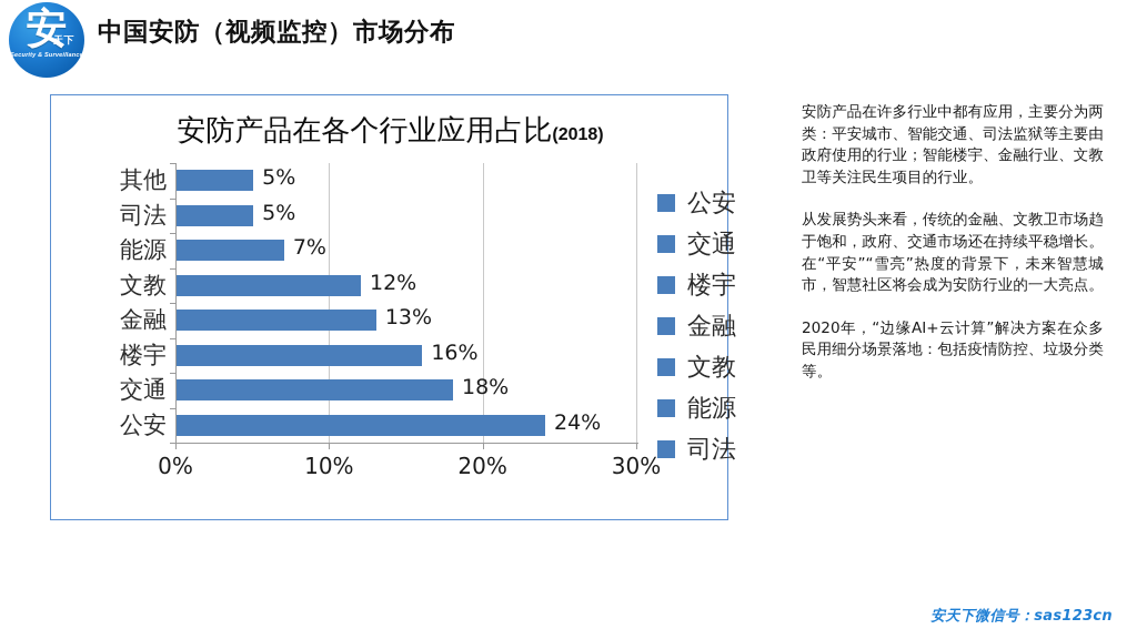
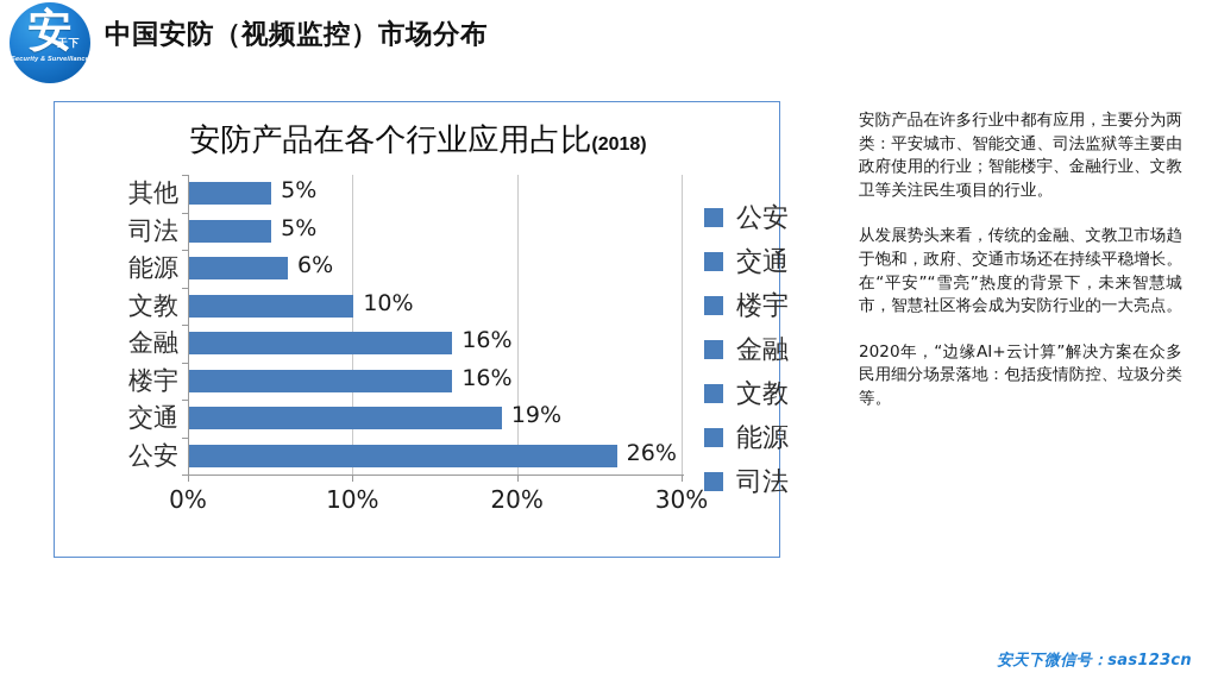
能源: 7% -> 6%
文教: 12% -> 10%
金融: 13% -> 16%
交通: 18% -> 19%
公安: 24% -> 26%
